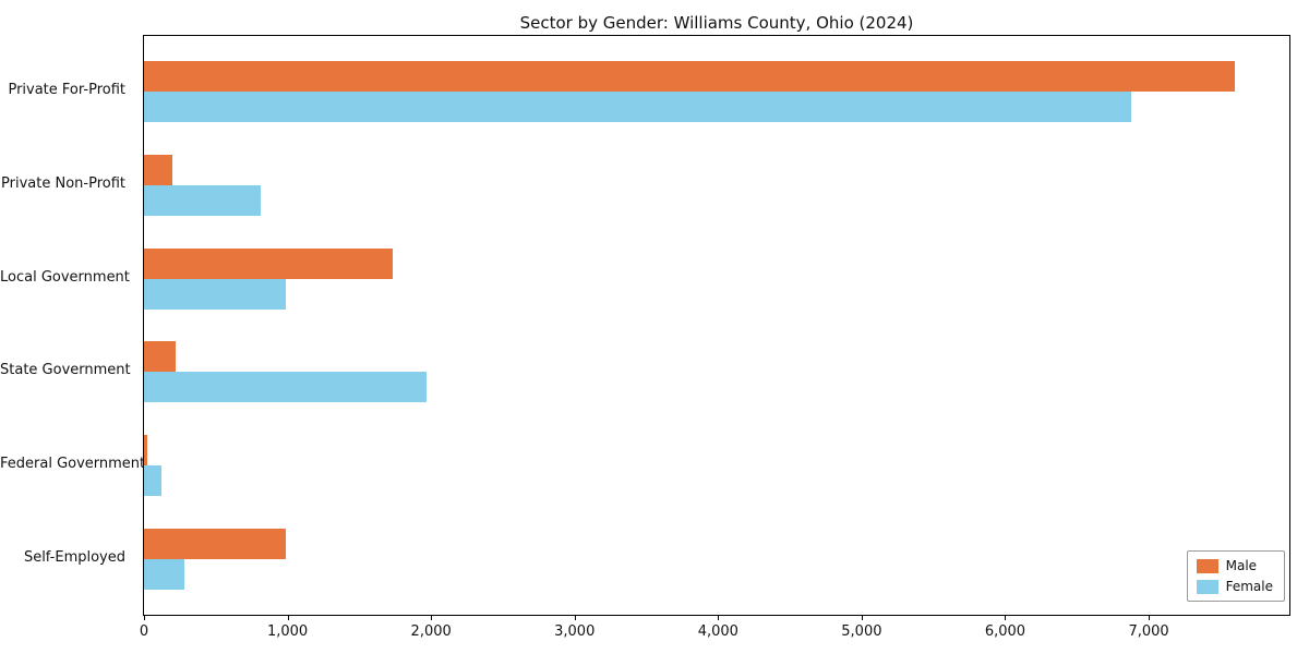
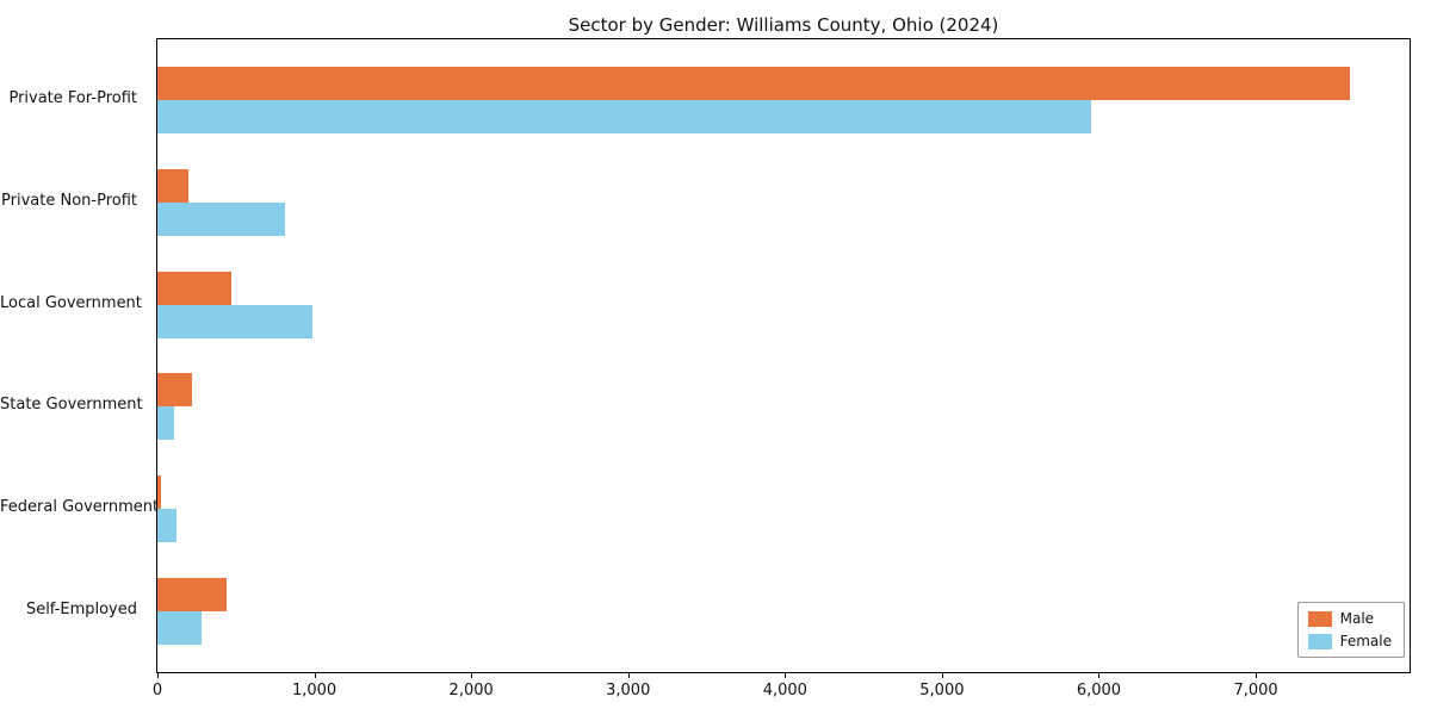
Female/Private For-Profit: 6880 -> 5950
Male/Local Government: 1730 -> 470
Female/State Government: 1970 -> 110
Male/Self-Employed: 990 -> 440
